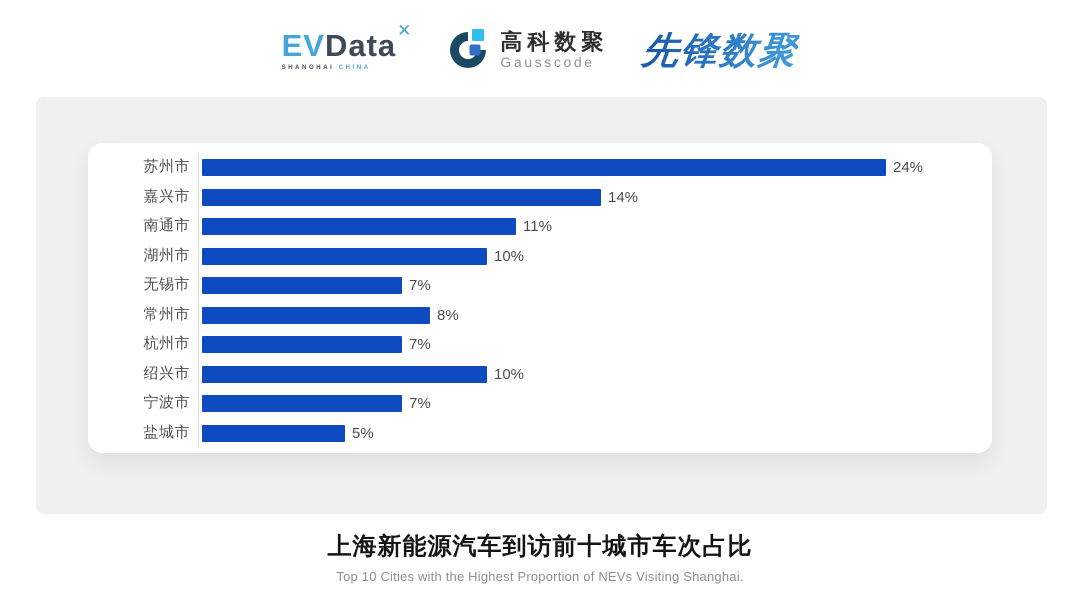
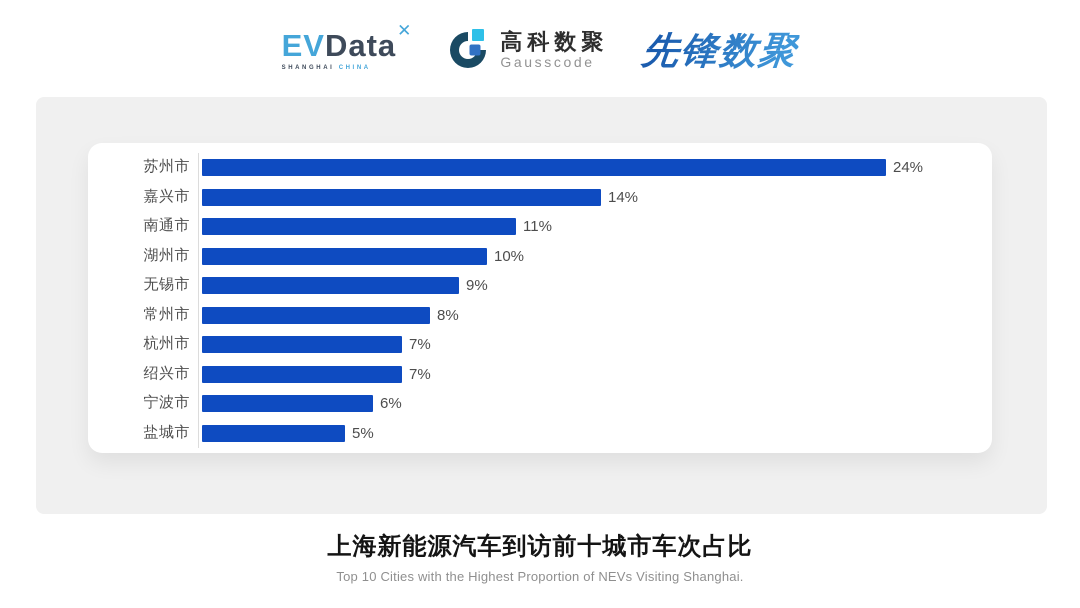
无锡市: 7% -> 9%
绍兴市: 10% -> 7%
宁波市: 7% -> 6%
